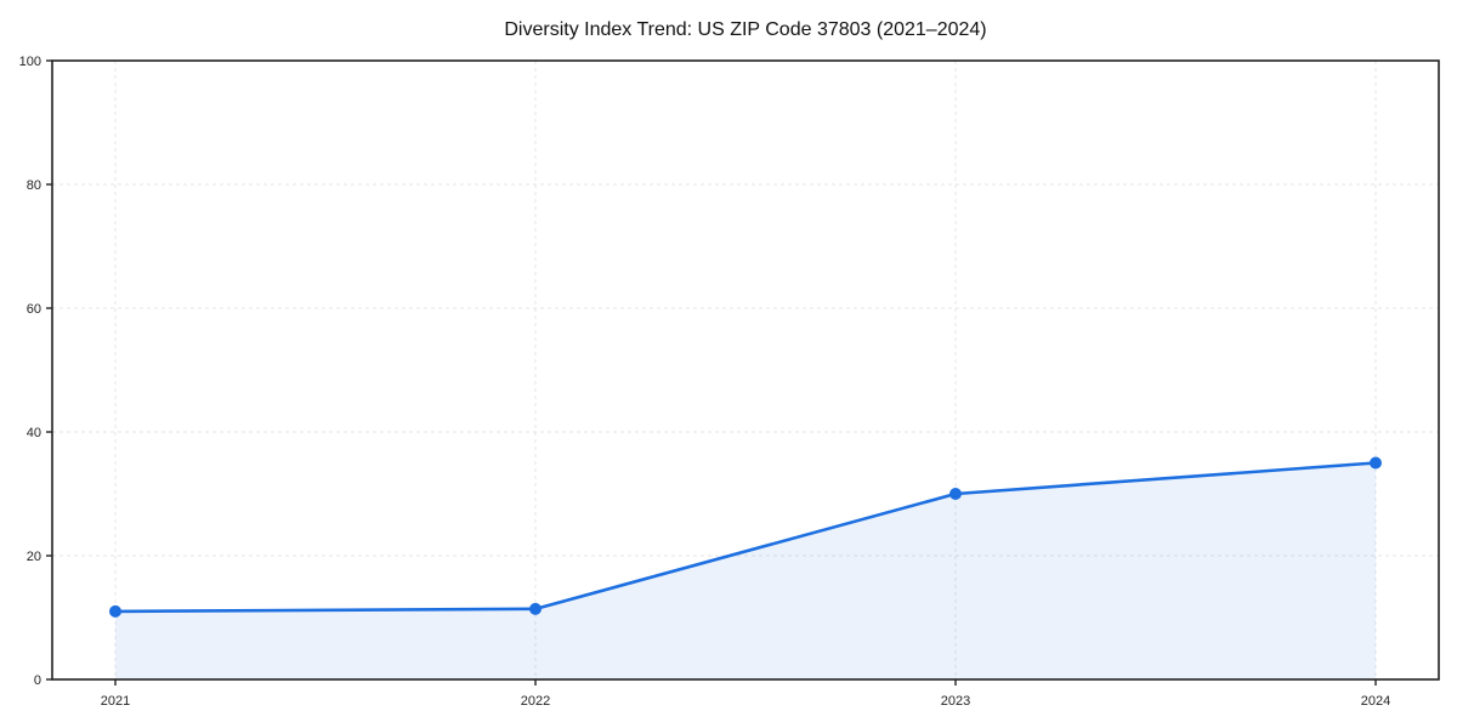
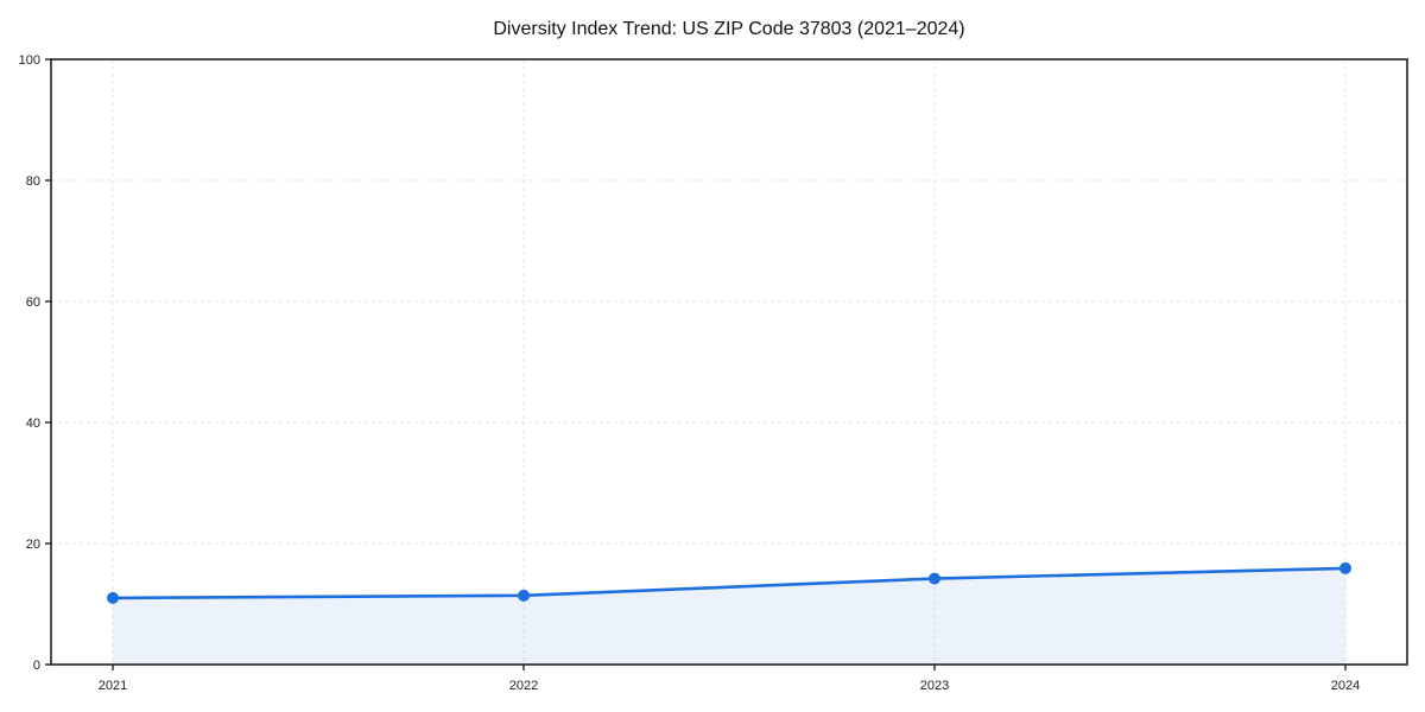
2023: 30 -> 14
2024: 35 -> 16
